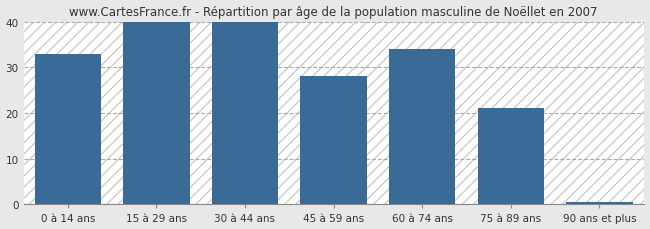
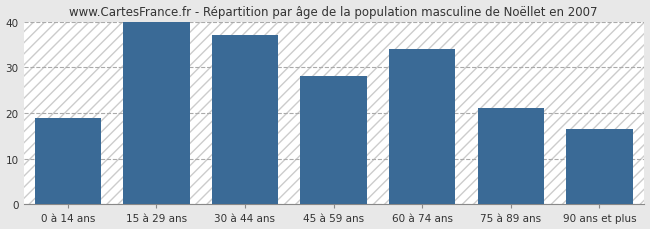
0 à 14 ans: 33.0 -> 19.0
30 à 44 ans: 40.0 -> 37.0
90 ans et plus: 0.5 -> 16.5
